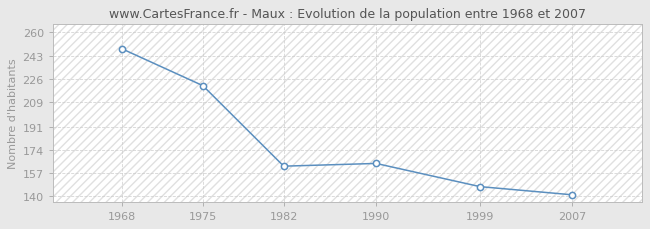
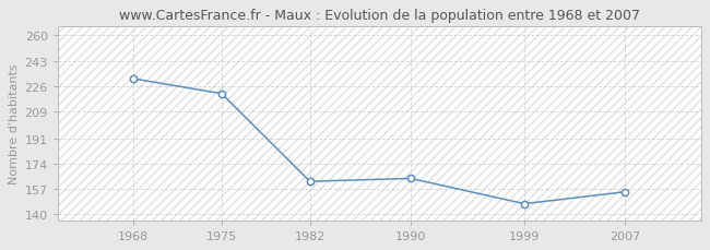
1968: 248 -> 231
2007: 141 -> 155
